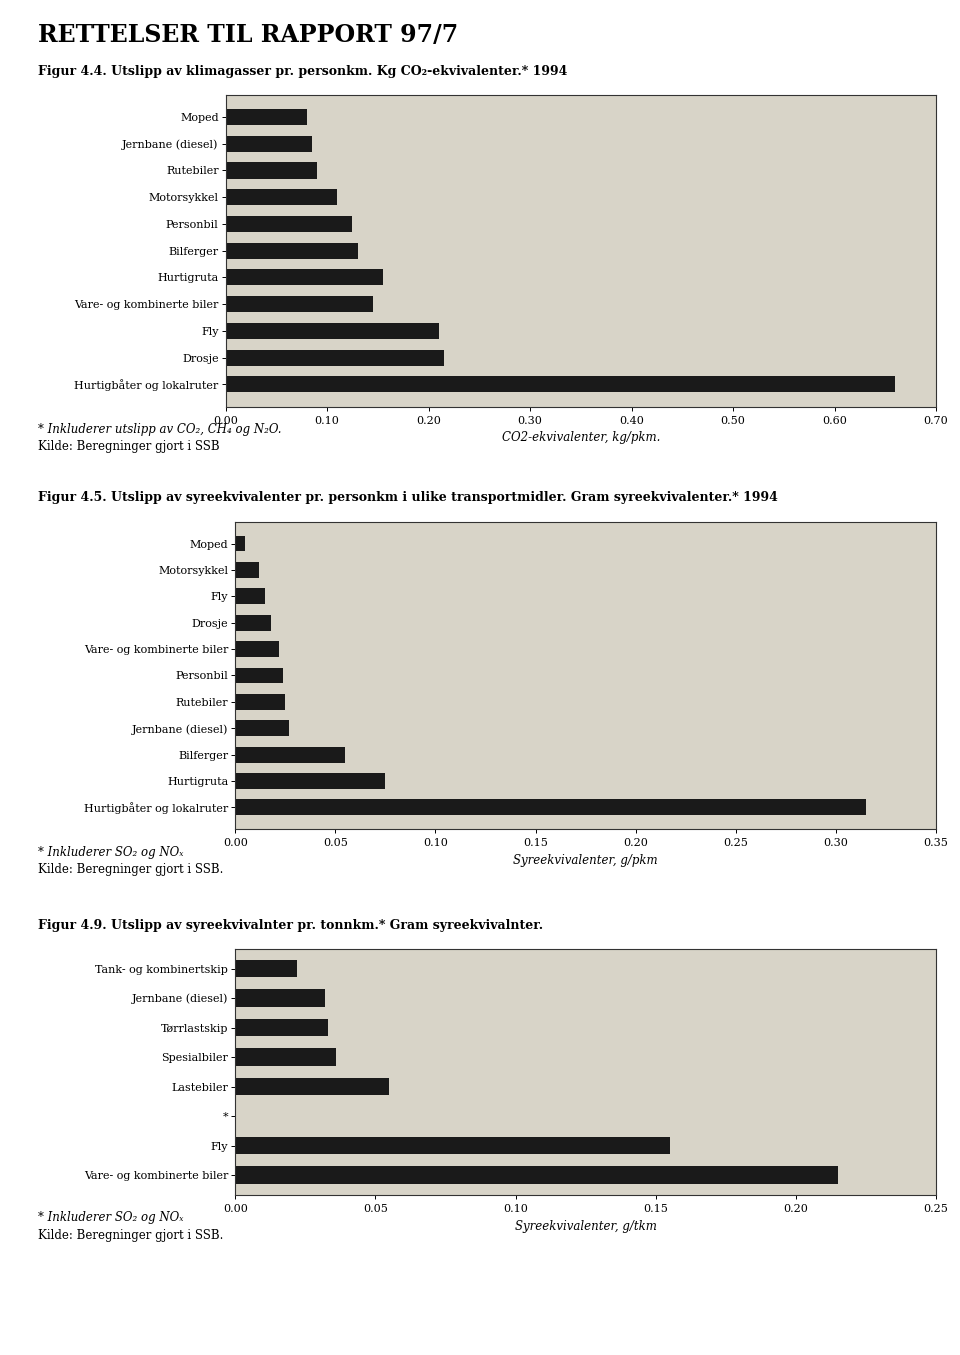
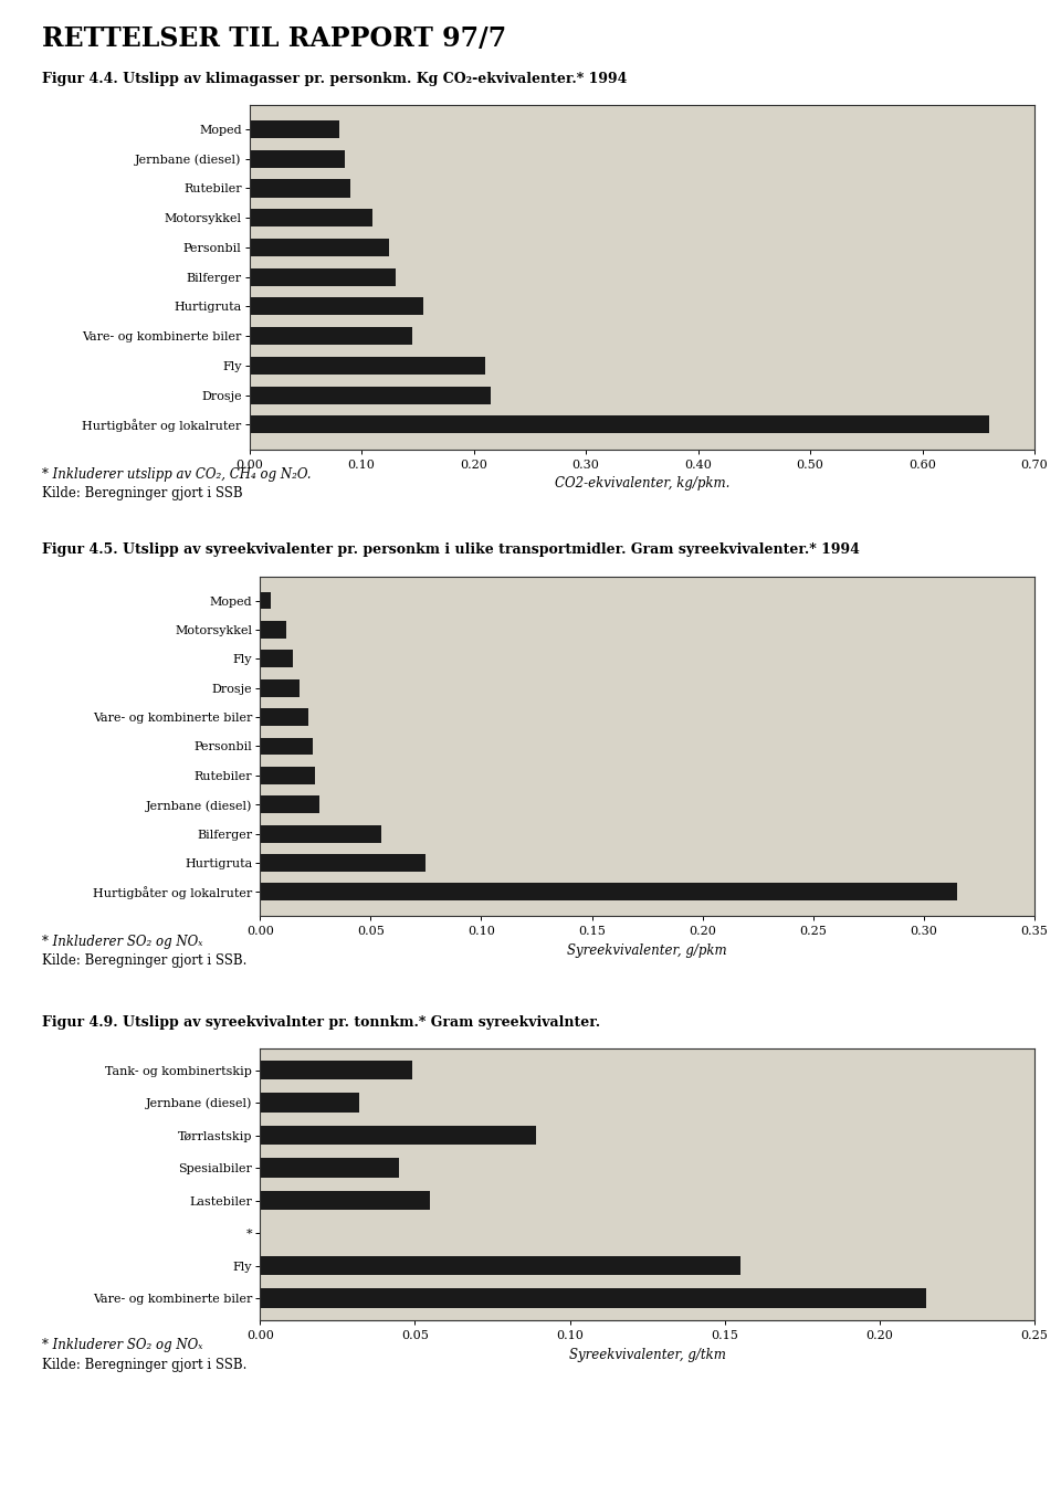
Tank- og kombinertskip: 0.022 -> 0.049
Tørrlastskip: 0.033 -> 0.089
Spesialbiler: 0.036 -> 0.045
